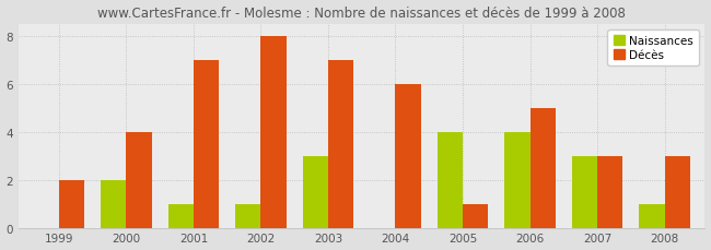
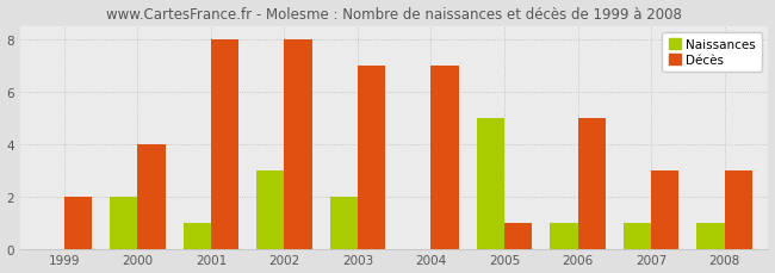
Décès/2001: 7 -> 8
Naissances/2002: 1 -> 3
Naissances/2003: 3 -> 2
Décès/2004: 6 -> 7
Naissances/2005: 4 -> 5
Naissances/2006: 4 -> 1
Naissances/2007: 3 -> 1
